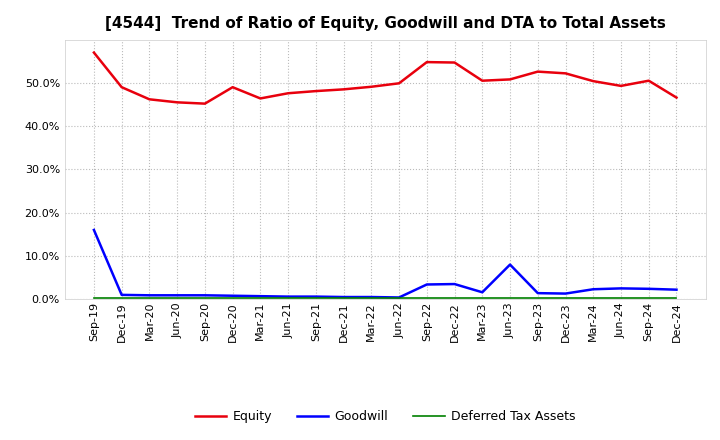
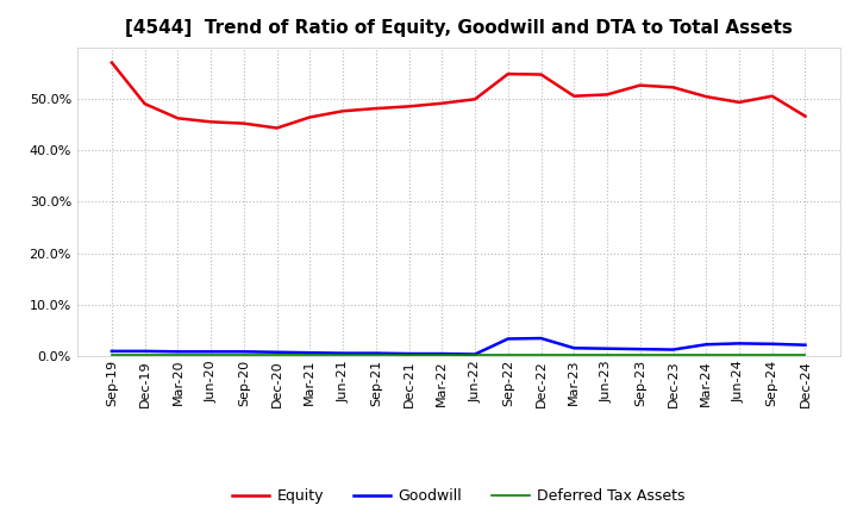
Goodwill/Sep-19: 16.0% -> 1.0%
Equity/Dec-20: 49.0% -> 44.3%
Goodwill/Jun-23: 8.0% -> 1.5%
